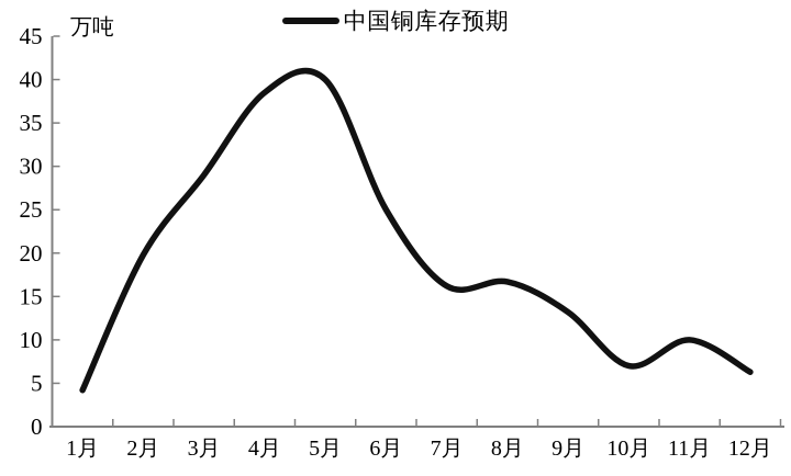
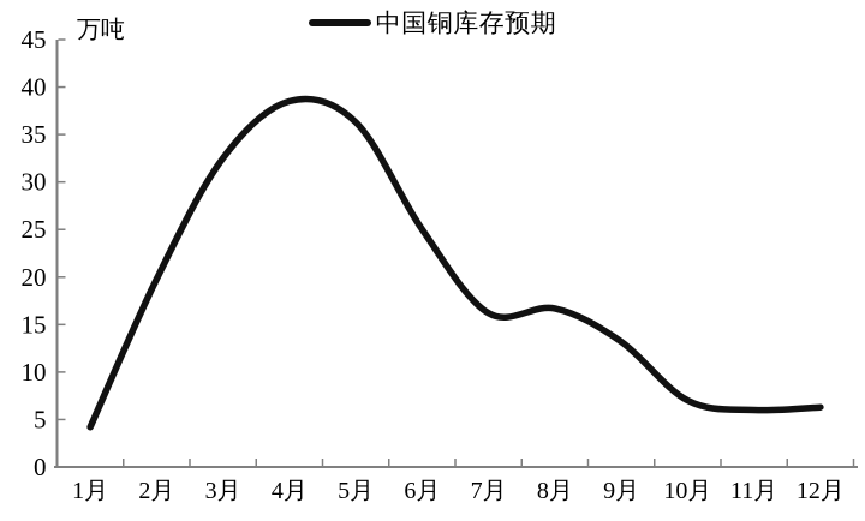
3月: 29 -> 32
5月: 40 -> 36
11月: 10 -> 6
